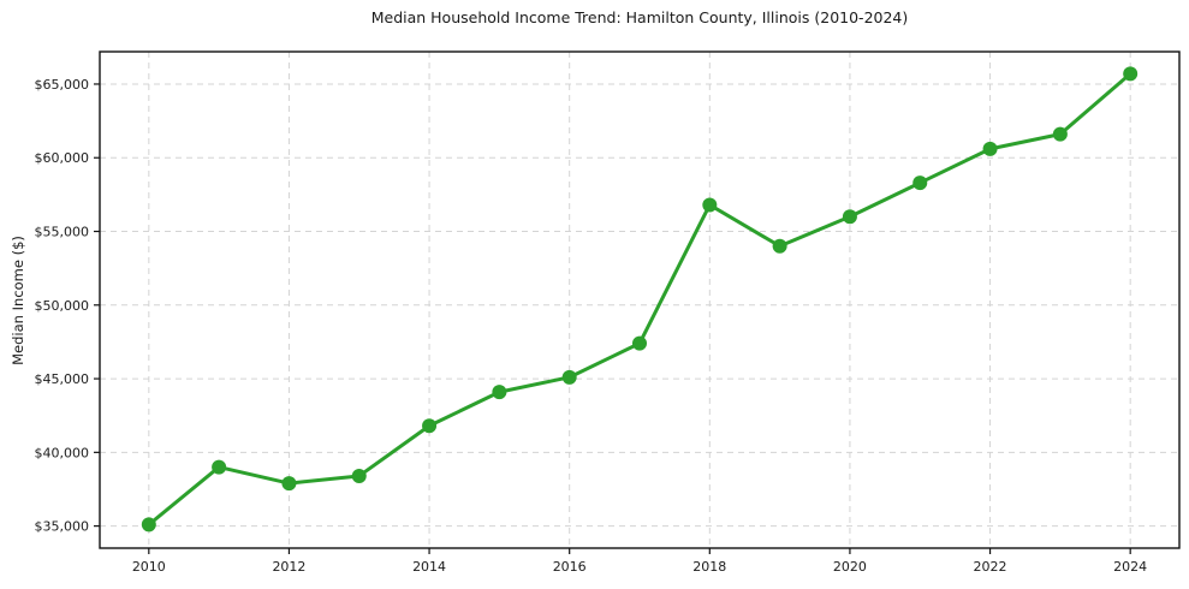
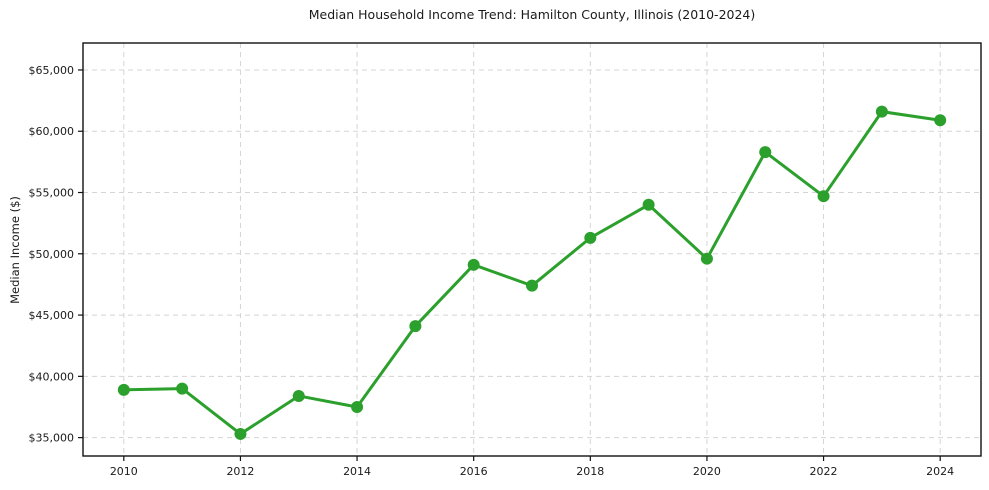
2010: $35100 -> $38900
2012: $37900 -> $35300
2014: $41800 -> $37500
2016: $45100 -> $49100
2018: $56800 -> $51300
2020: $56000 -> $49600
2022: $60600 -> $54700
2024: $65700 -> $60900
